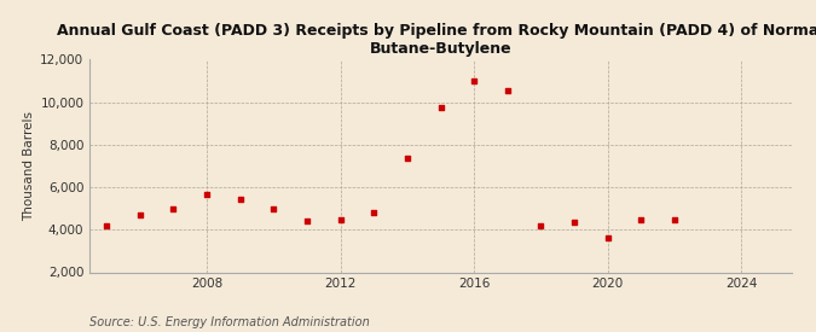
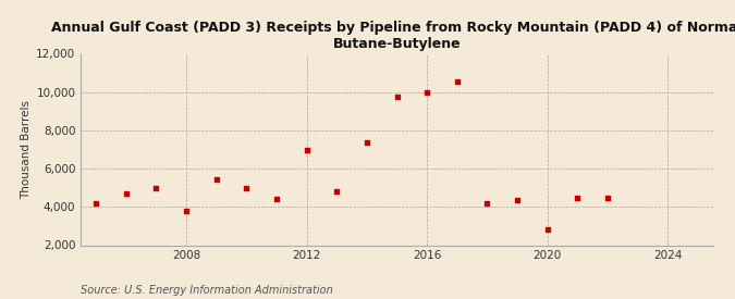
2008: 5,600 -> 3,800
2012: 4,500 -> 7,000
2016: 11,000 -> 10,000
2020: 3,600 -> 2,800
